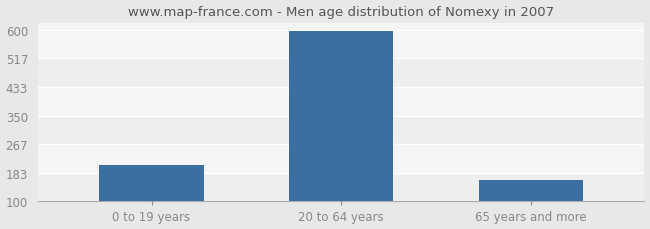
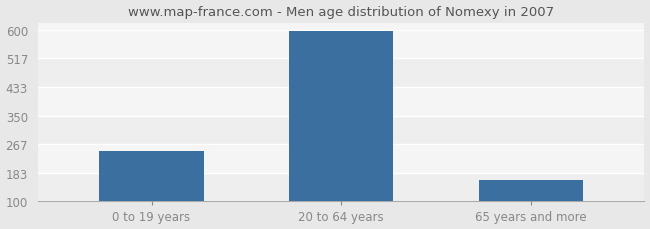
0 to 19 years: 205 -> 248
